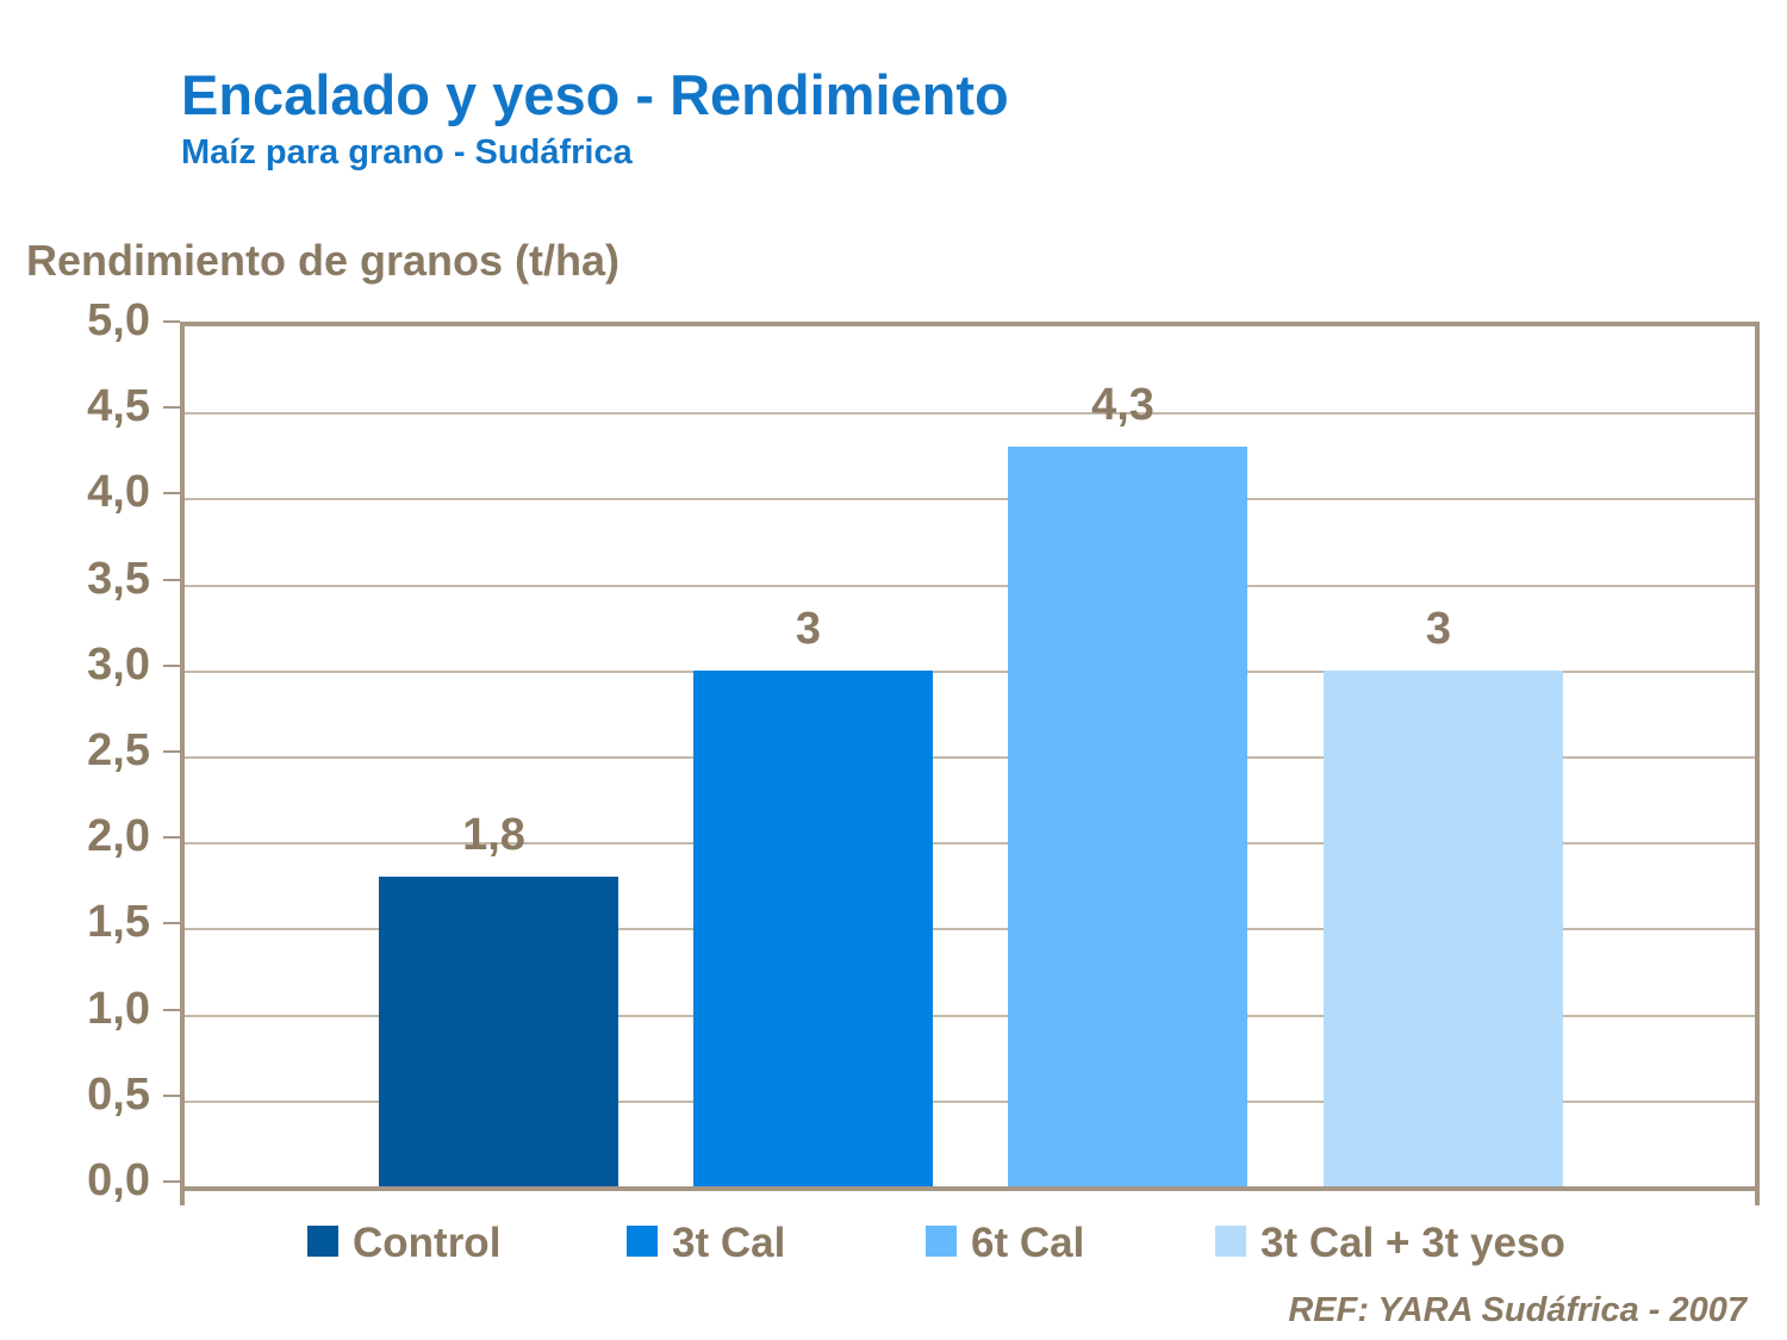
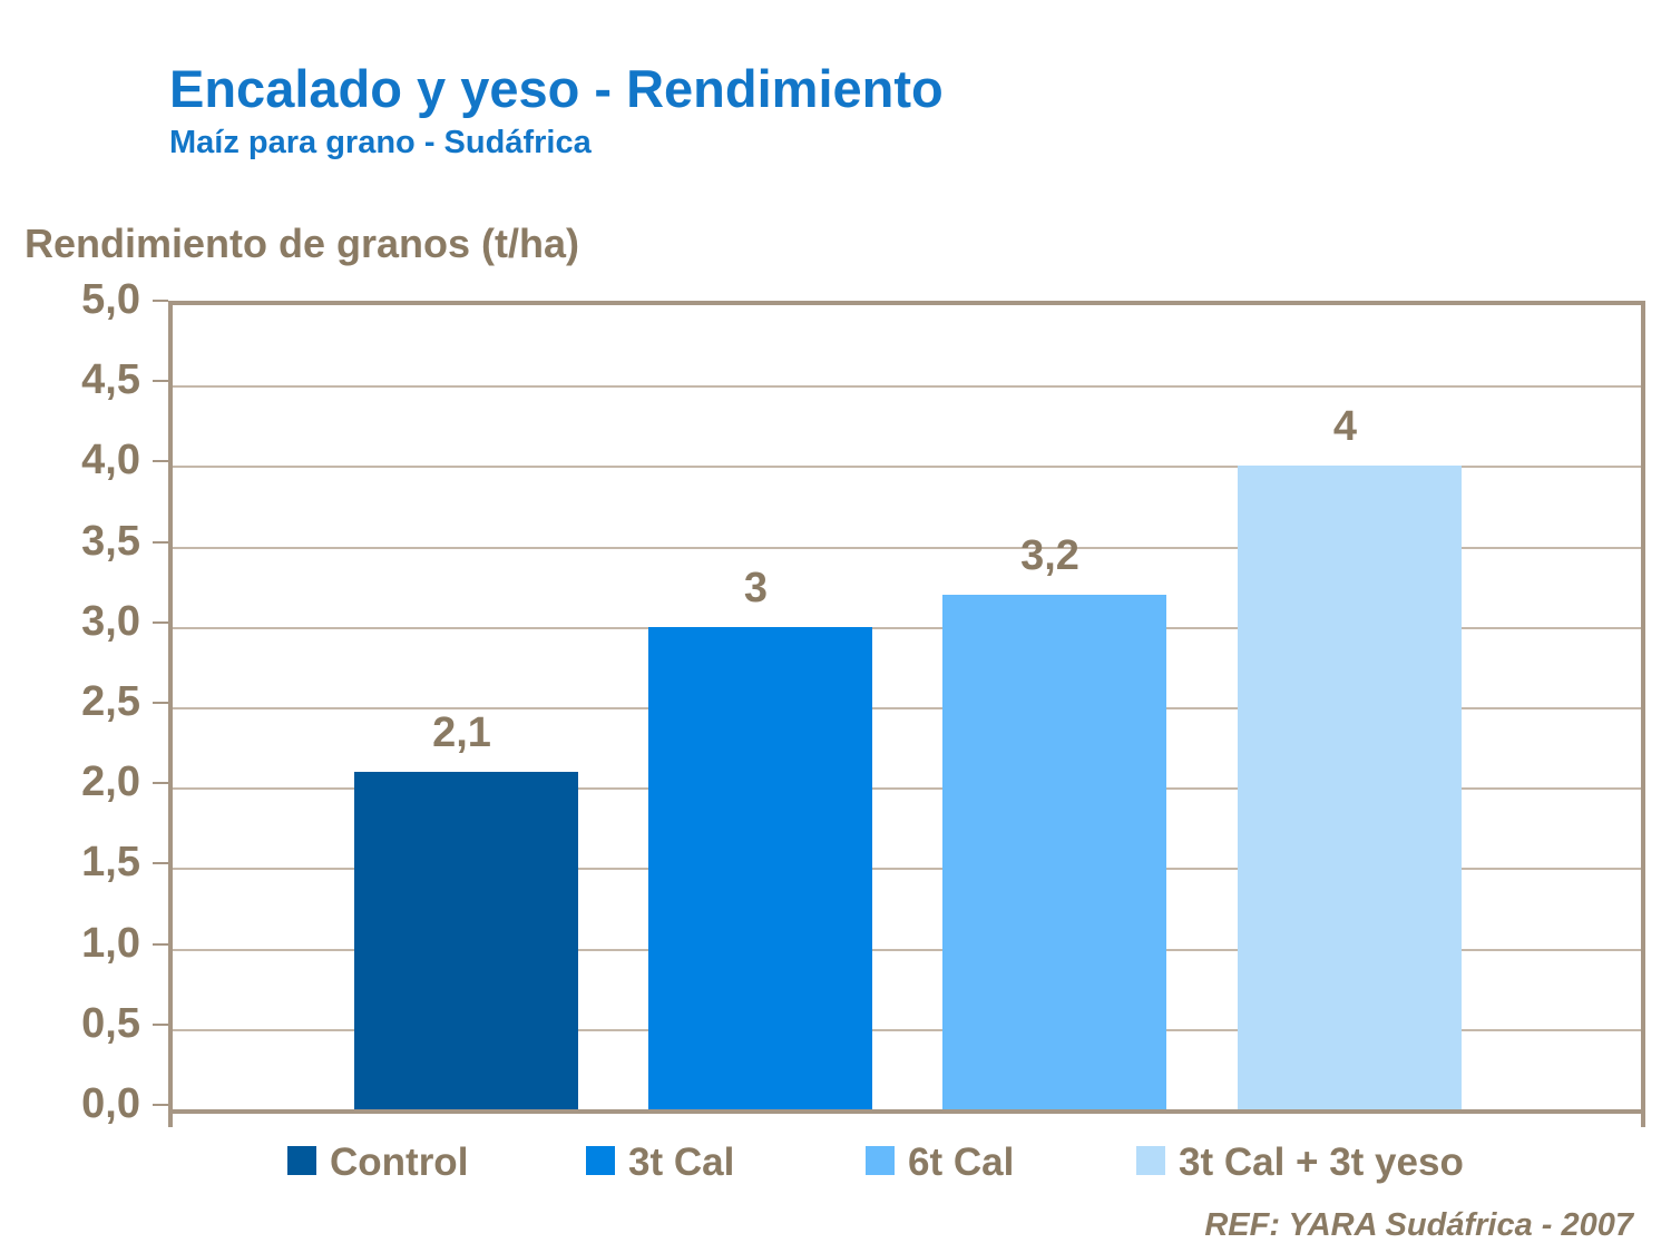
Control: 1,8 -> 2,1
6t Cal: 4,3 -> 3,2
3t Cal + 3t yeso: 3 -> 4
